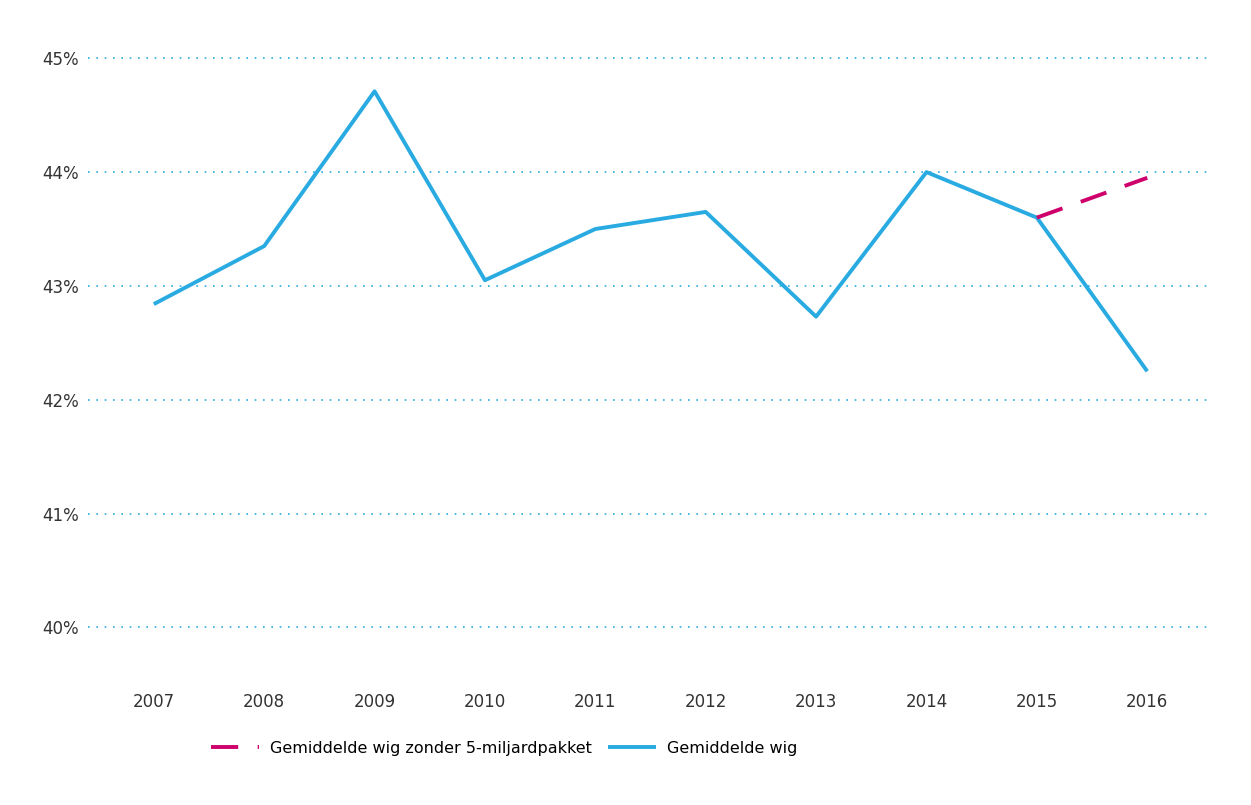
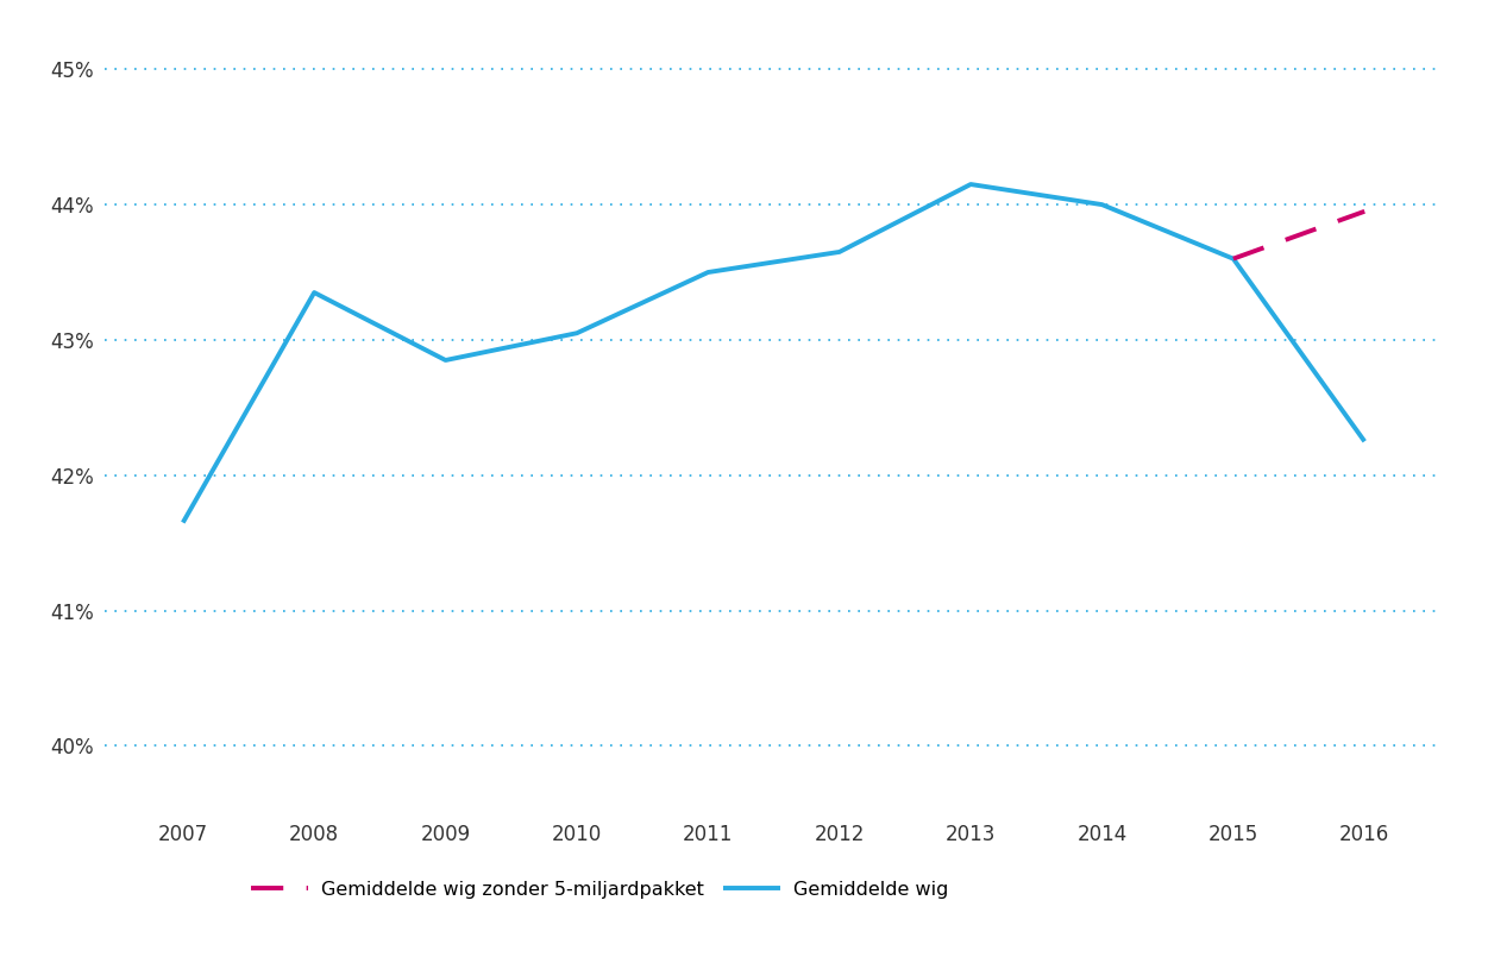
2007: 42.84% -> 41.65%
2009: 44.71% -> 42.85%
2013: 42.73% -> 44.15%
